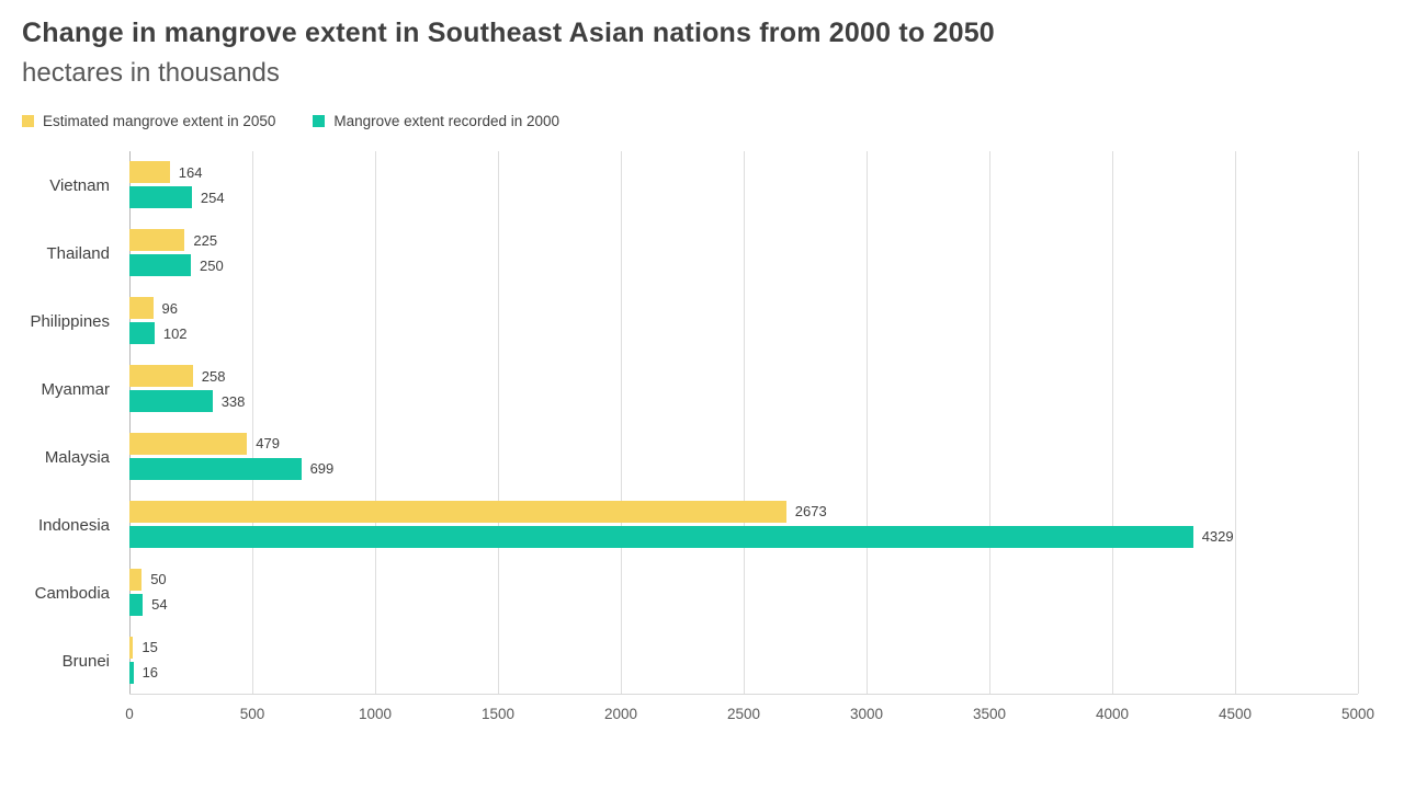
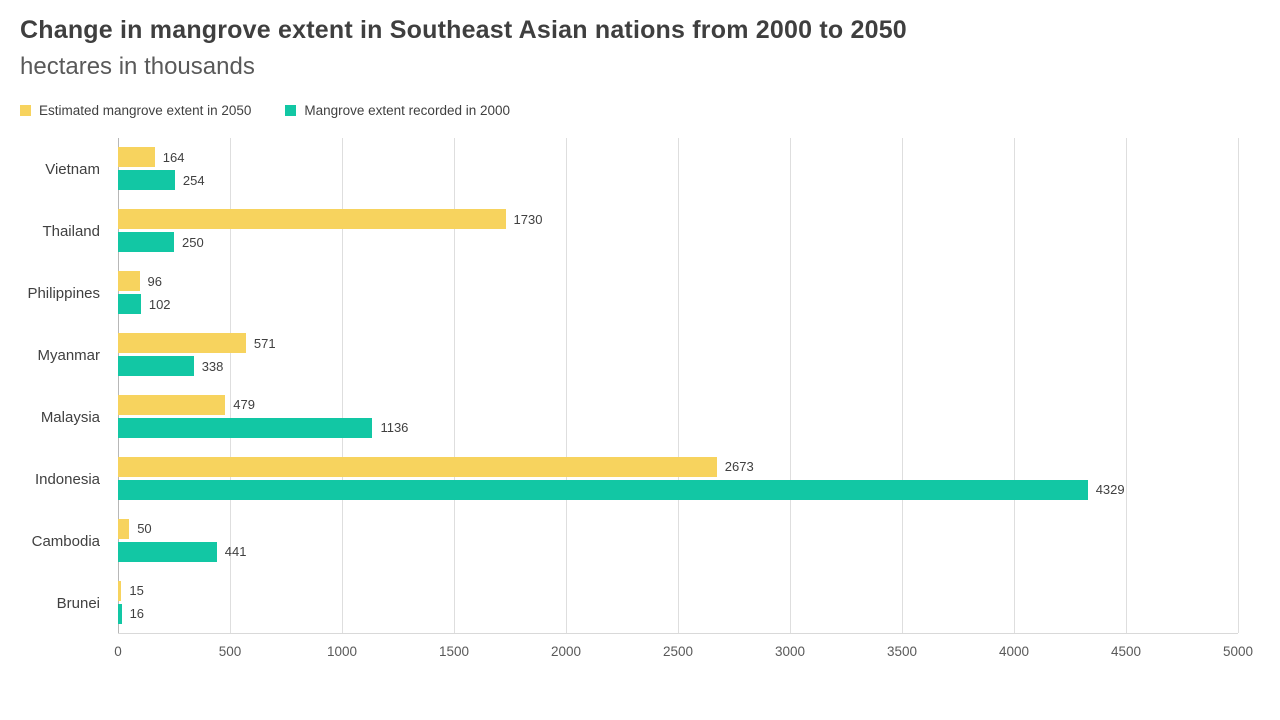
Estimated mangrove extent in 2050/Thailand: 225 -> 1730
Estimated mangrove extent in 2050/Myanmar: 258 -> 571
Mangrove extent recorded in 2000/Malaysia: 699 -> 1136
Mangrove extent recorded in 2000/Cambodia: 54 -> 441
